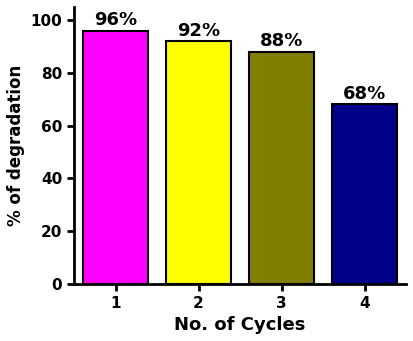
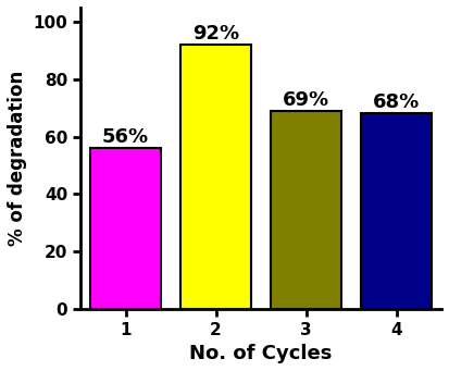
1: 96% -> 56%
3: 88% -> 69%
